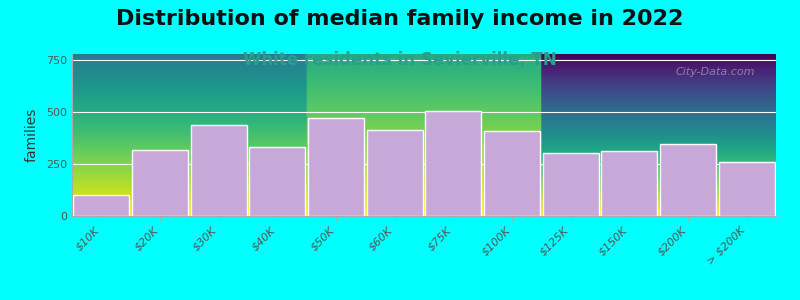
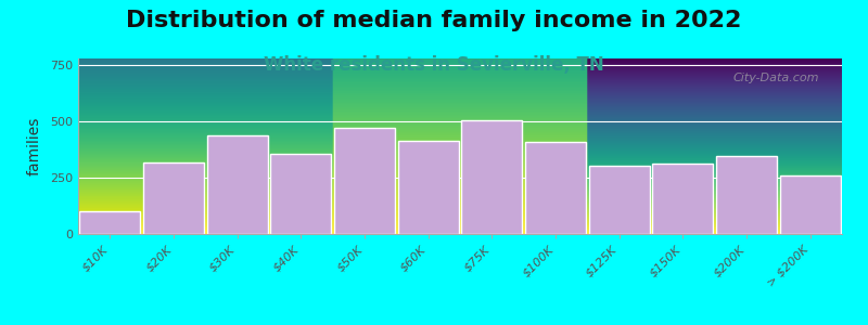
$40K: 330 -> 355
